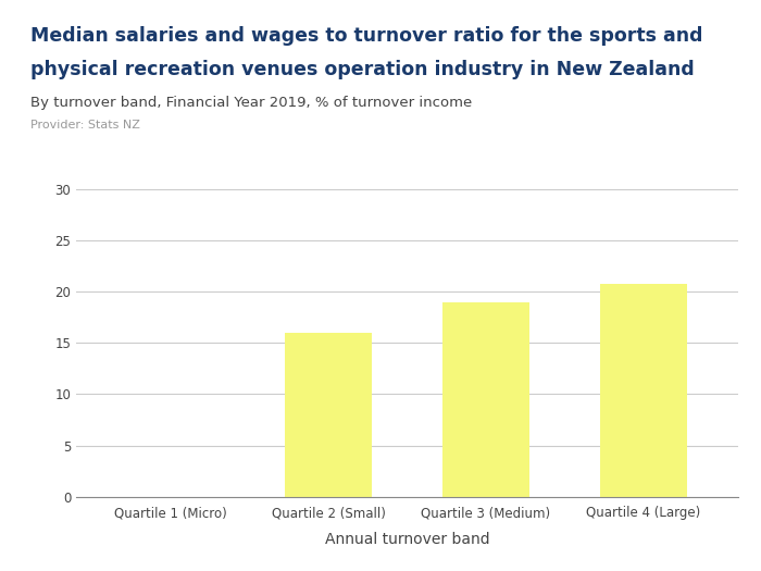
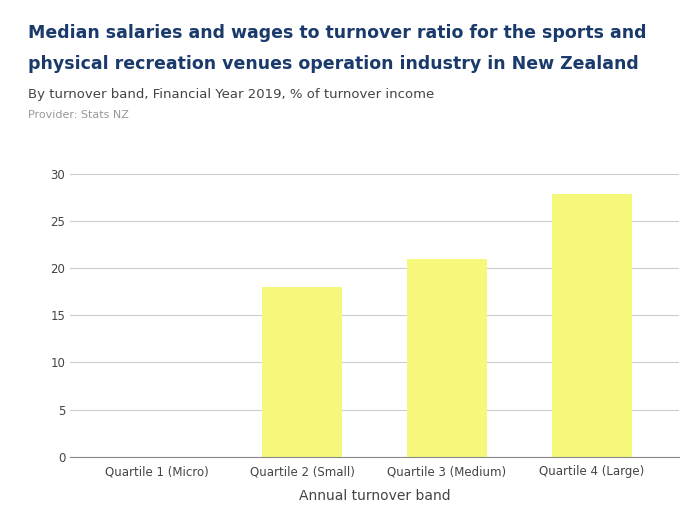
Quartile 2 (Small): 16.0 -> 18.0
Quartile 3 (Medium): 19.0 -> 21.0
Quartile 4 (Large): 20.8 -> 27.8
